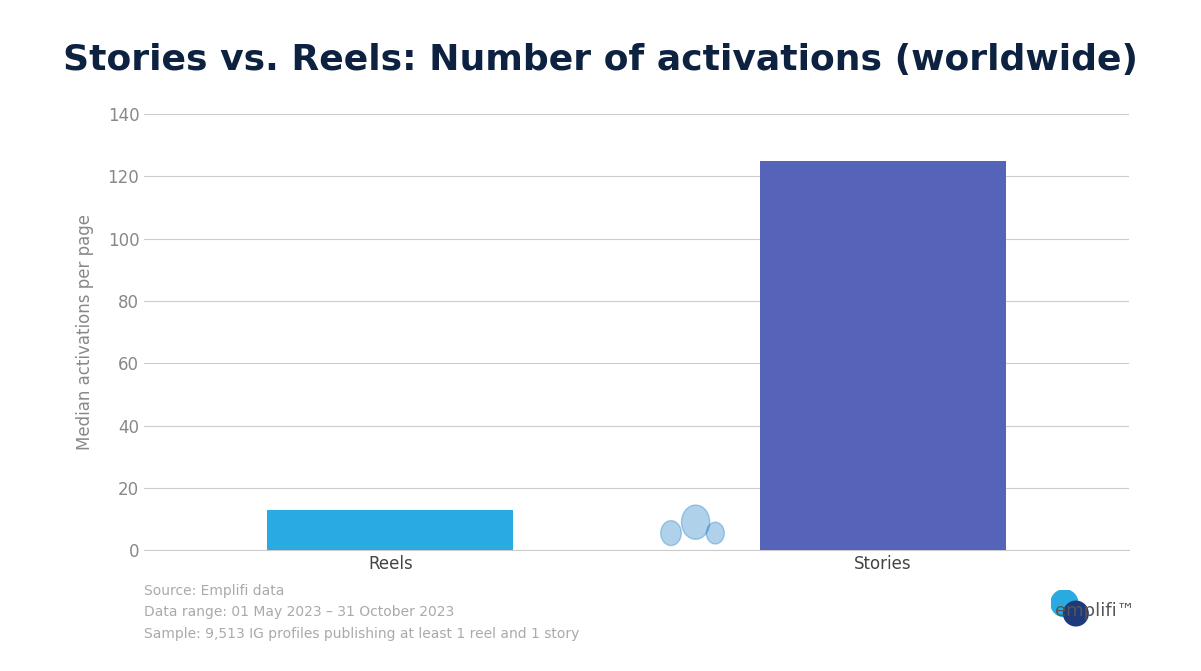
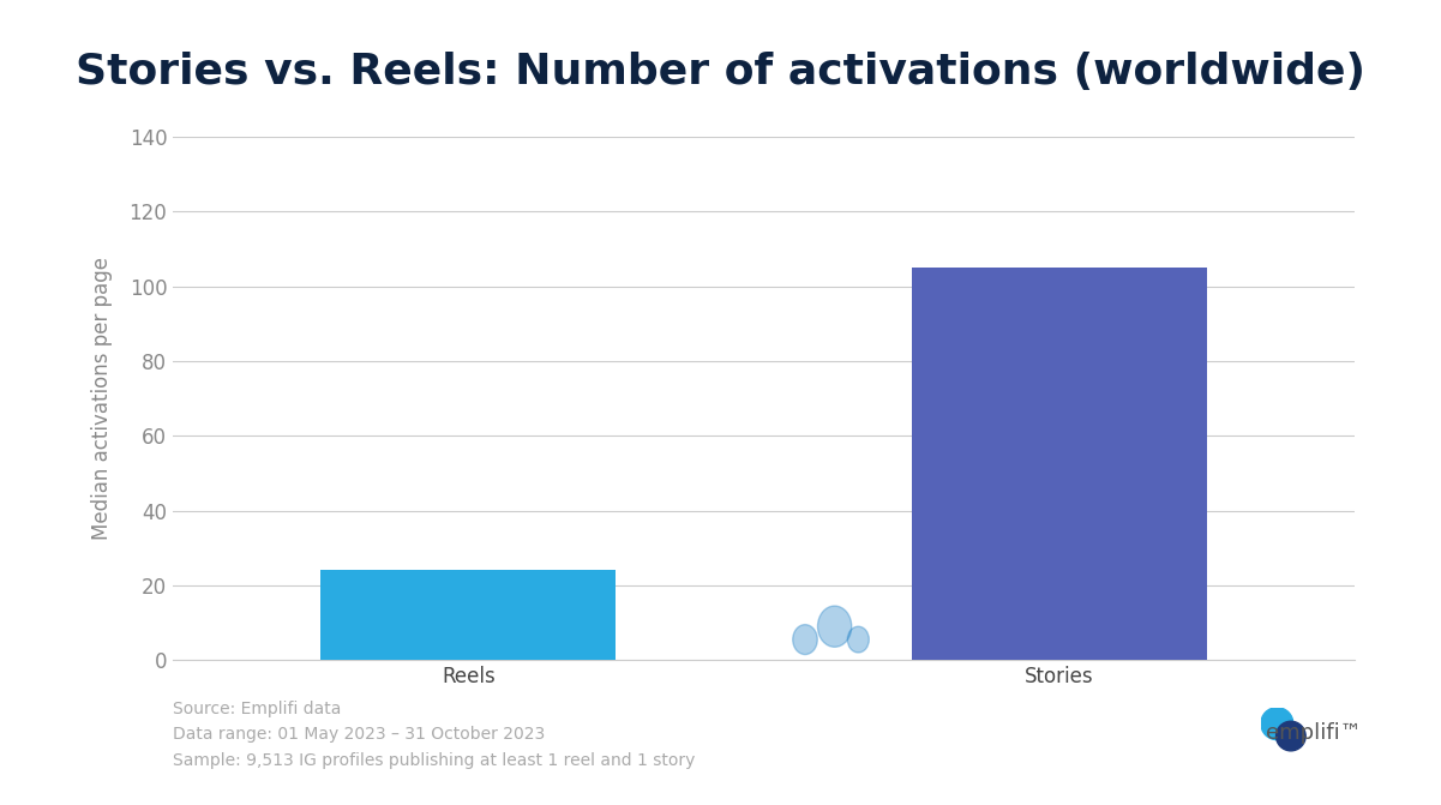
Reels: 13 -> 24
Stories: 125 -> 105
